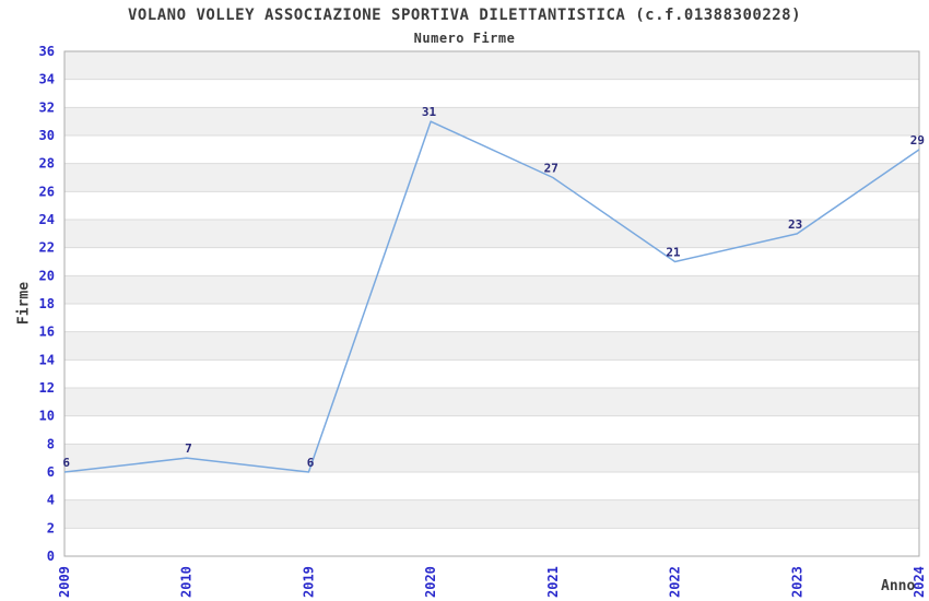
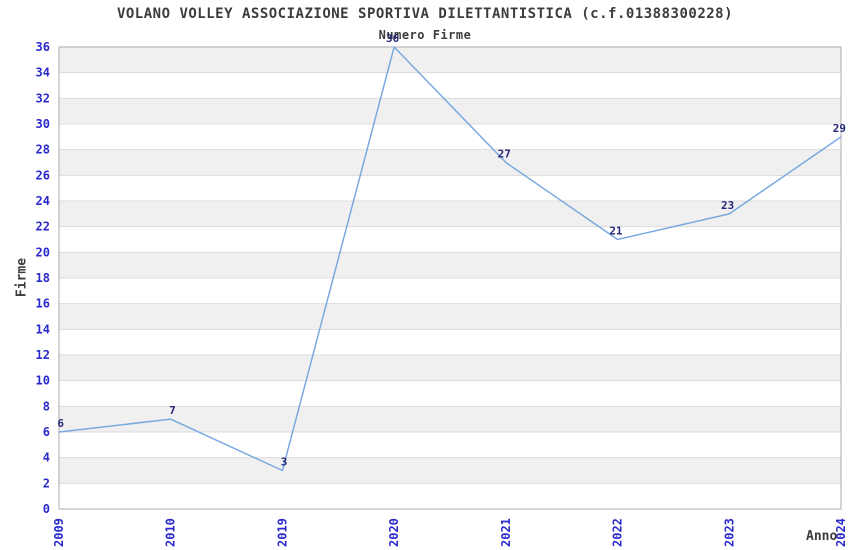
2019: 6 -> 3
2020: 31 -> 36
